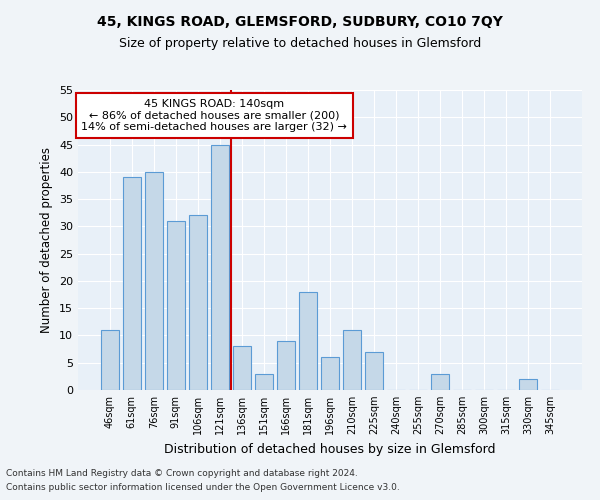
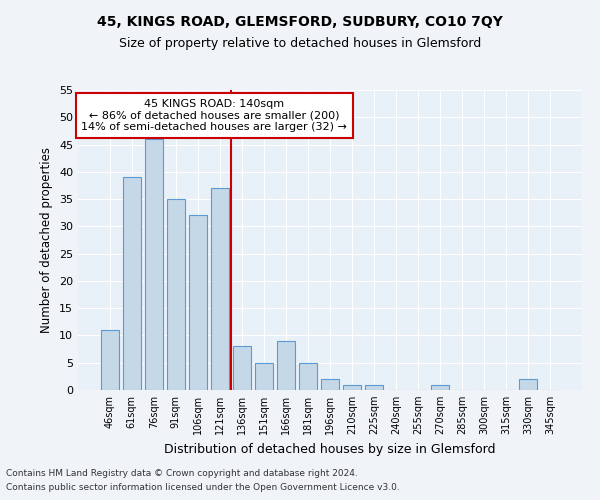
76sqm: 40 -> 46
91sqm: 31 -> 35
121sqm: 45 -> 37
151sqm: 3 -> 5
181sqm: 18 -> 5
196sqm: 6 -> 2
210sqm: 11 -> 1
225sqm: 7 -> 1
270sqm: 3 -> 1
